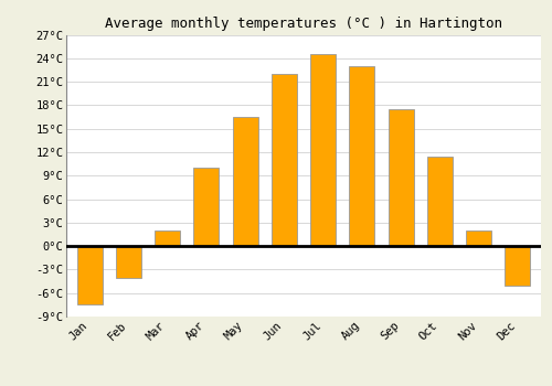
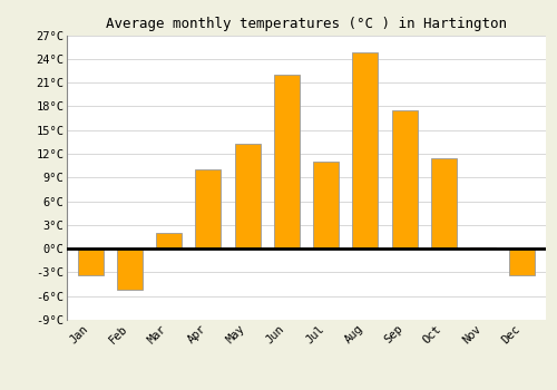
Jan: -7.5°C -> -3.4°C
Feb: -4.0°C -> -5.2°C
May: 16.5°C -> 13.2°C
Jul: 24.5°C -> 11.0°C
Aug: 23.0°C -> 24.8°C
Nov: 2.0°C -> 0.2°C
Dec: -5.0°C -> -3.4°C
